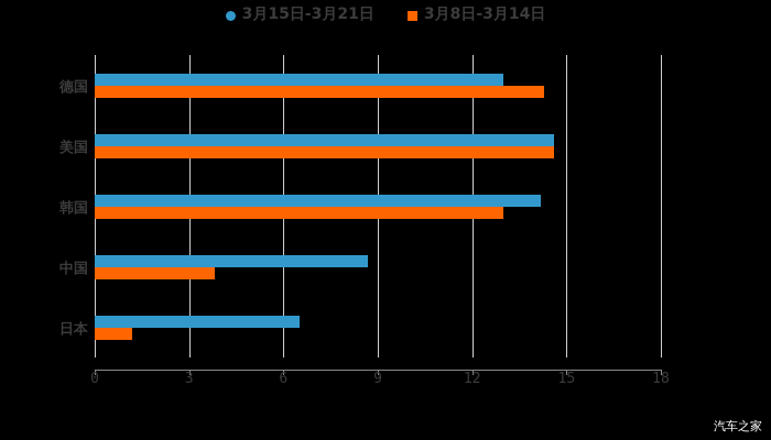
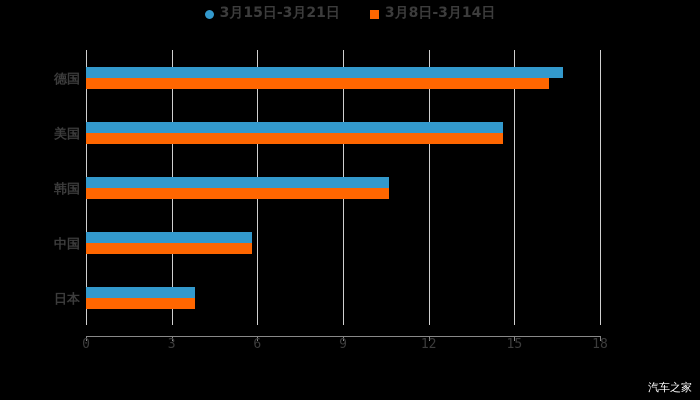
3月15日-3月21日/德国: 13.0 -> 16.7
3月8日-3月14日/德国: 14.3 -> 16.2
3月15日-3月21日/韩国: 14.2 -> 10.6
3月8日-3月14日/韩国: 13.0 -> 10.6
3月15日-3月21日/中国: 8.7 -> 5.8
3月8日-3月14日/中国: 3.8 -> 5.8
3月15日-3月21日/日本: 6.5 -> 3.8
3月8日-3月14日/日本: 1.2 -> 3.8
